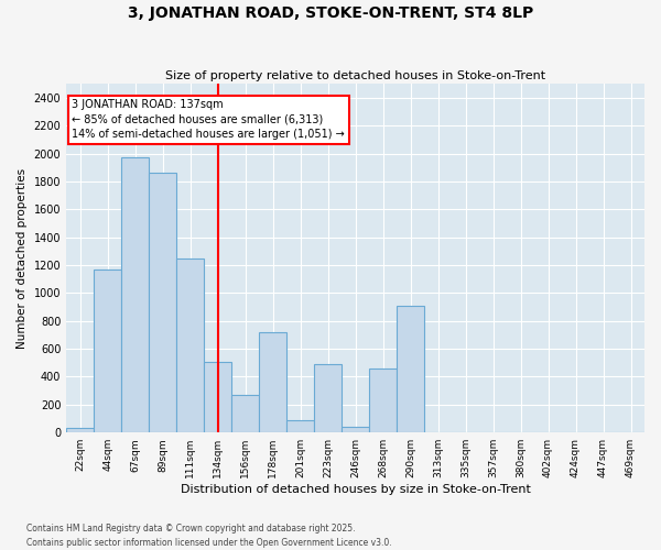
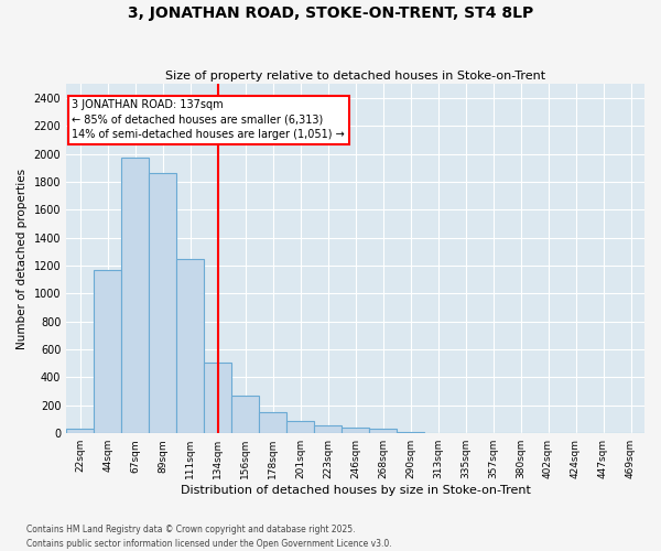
178sqm: 720 -> 150
223sqm: 490 -> 60
268sqm: 460 -> 30
290sqm: 910 -> 10
